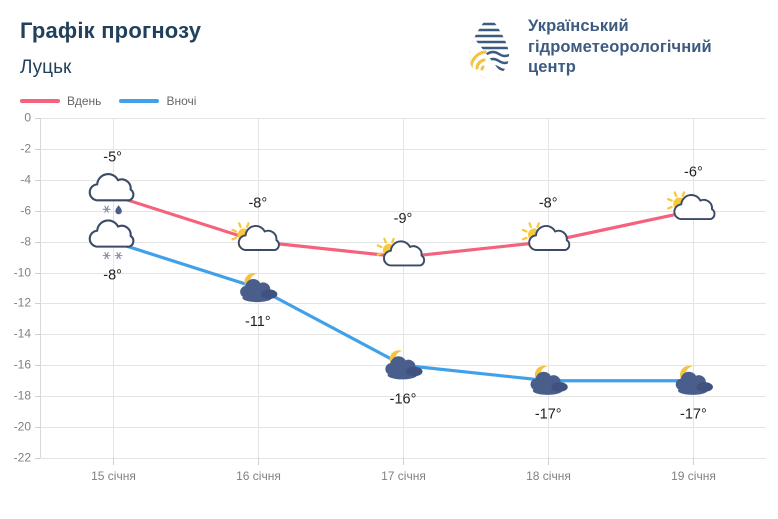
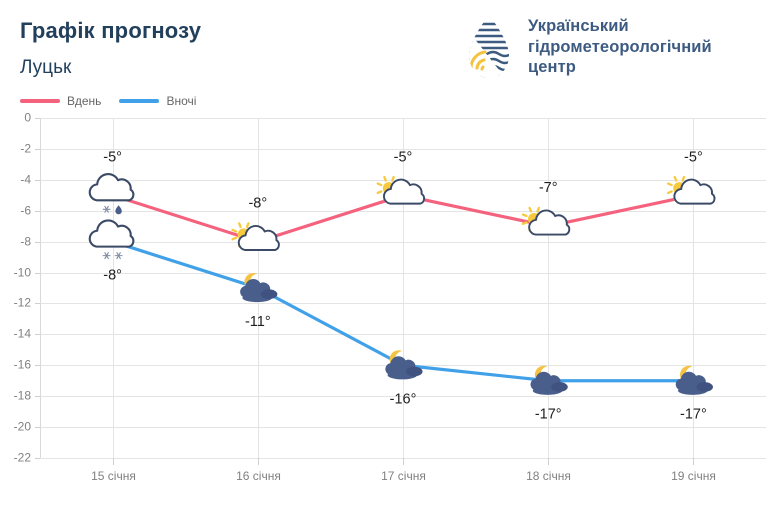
Вдень/17 січня: -9° -> -5°
Вдень/18 січня: -8° -> -7°
Вдень/19 січня: -6° -> -5°
